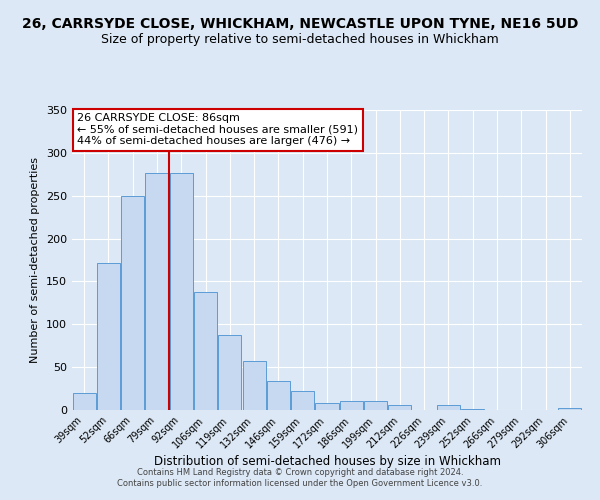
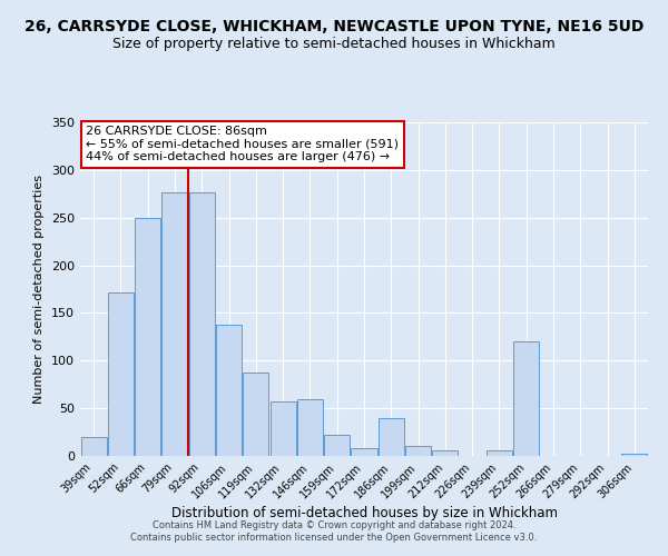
146sqm: 34 -> 60
186sqm: 10 -> 40
252sqm: 1 -> 120
